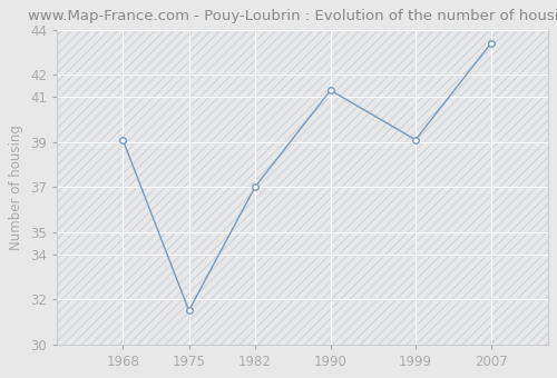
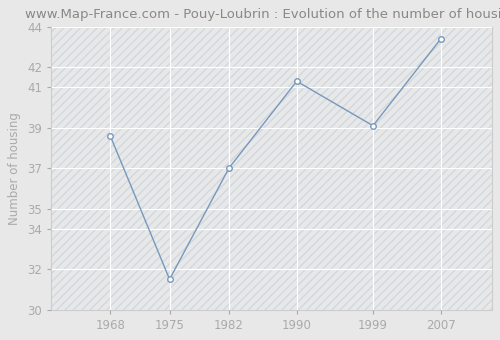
1968: 39.1 -> 38.6
